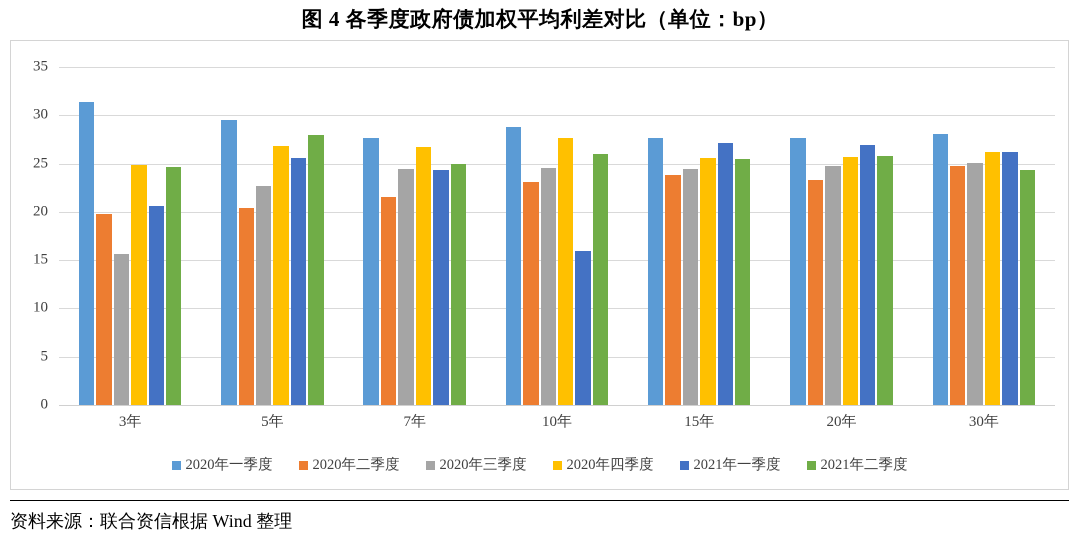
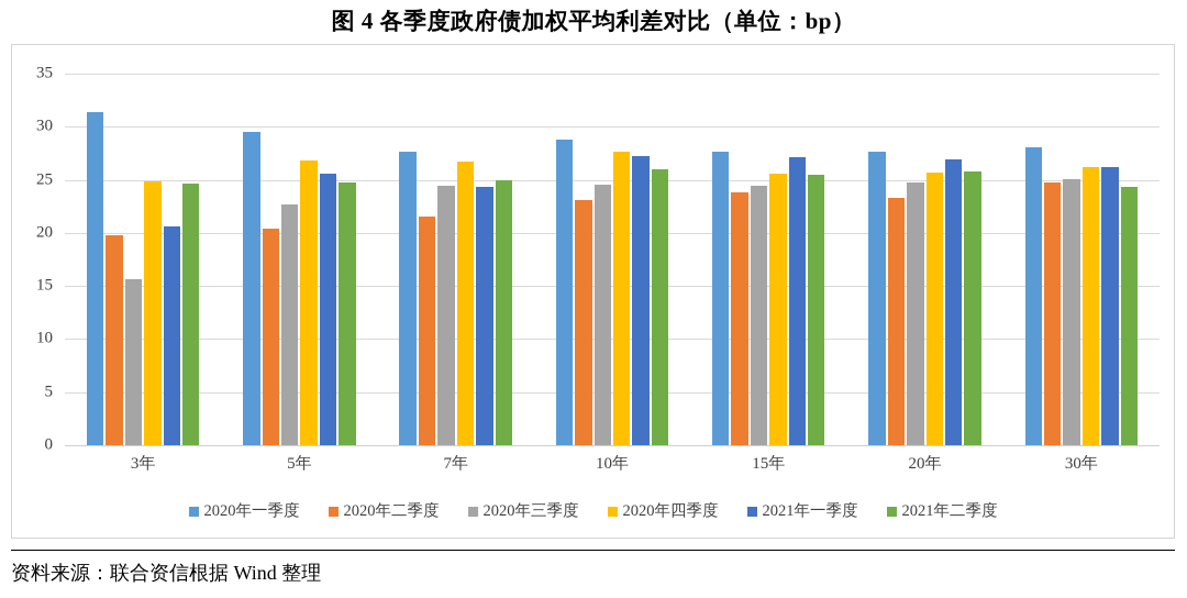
2021年二季度/5年: 28 -> 25
2021年一季度/10年: 16 -> 27
